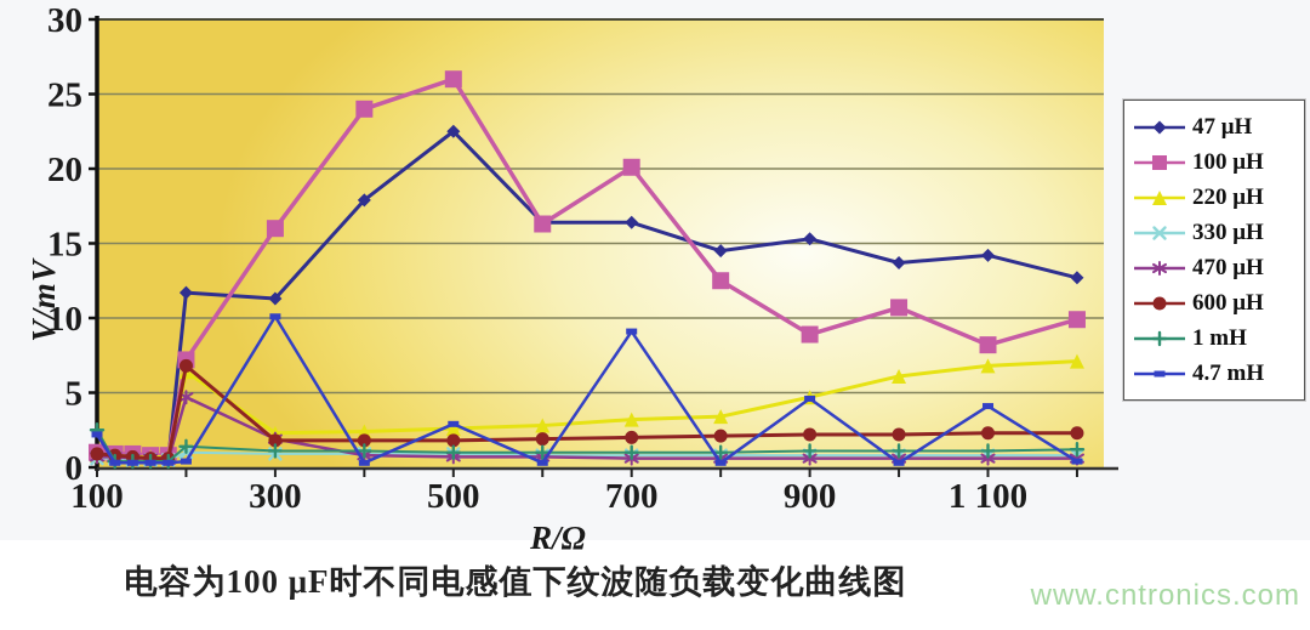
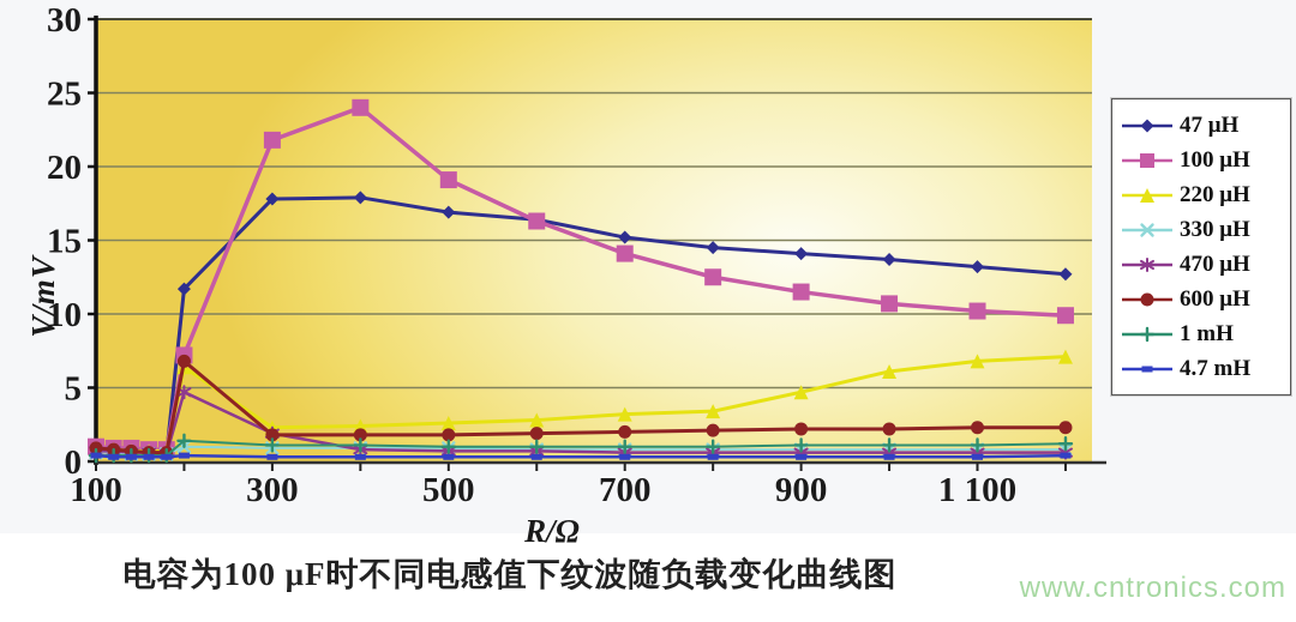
1 mH/100: 2.5 -> 0.4
4.7 mH/100: 2.2 -> 0.4
47 μH/300: 11.3 -> 17.8
100 μH/300: 16.0 -> 21.8
4.7 mH/300: 10.1 -> 0.3
47 μH/500: 22.5 -> 16.9
100 μH/500: 26.0 -> 19.1
4.7 mH/500: 2.9 -> 0.3
47 μH/700: 16.4 -> 15.2
100 μH/700: 20.1 -> 14.1
4.7 mH/700: 9.1 -> 0.3
47 μH/900: 15.3 -> 14.1
100 μH/900: 8.9 -> 11.5
4.7 mH/900: 4.6 -> 0.3
47 μH/1100: 14.2 -> 13.2
100 μH/1100: 8.2 -> 10.2
4.7 mH/1100: 4.1 -> 0.3
